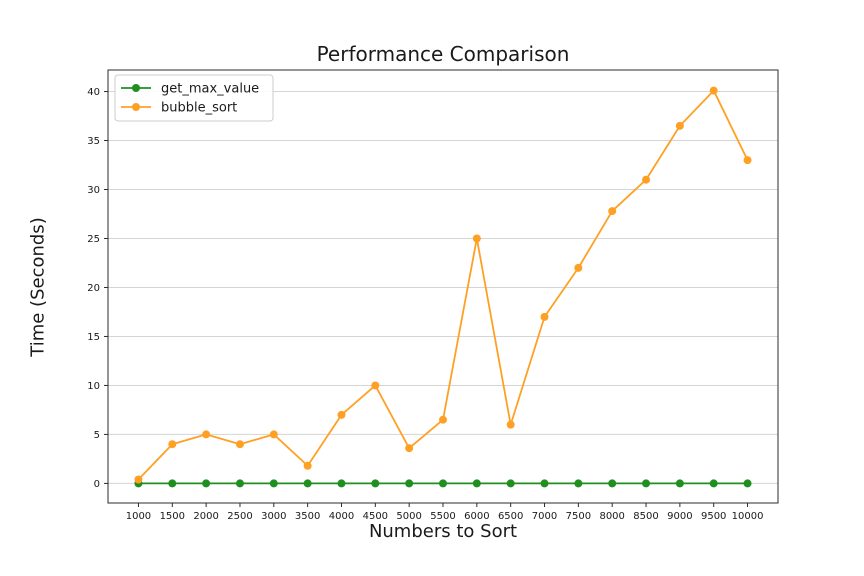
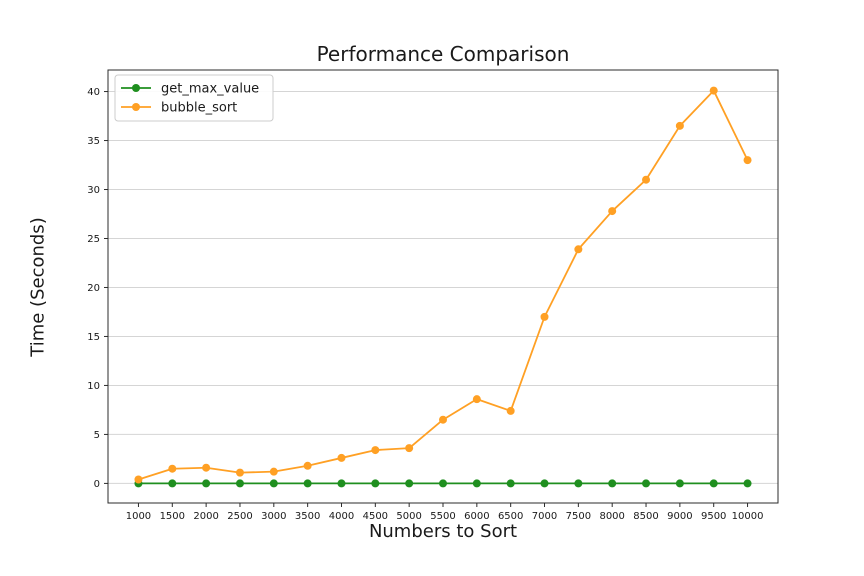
bubble_sort/1500: 4 -> 2
bubble_sort/2000: 5 -> 2
bubble_sort/2500: 4 -> 1
bubble_sort/3000: 5 -> 1
bubble_sort/4000: 7 -> 3
bubble_sort/4500: 10 -> 3
bubble_sort/6000: 25 -> 9
bubble_sort/6500: 6 -> 7
bubble_sort/7500: 22 -> 24
